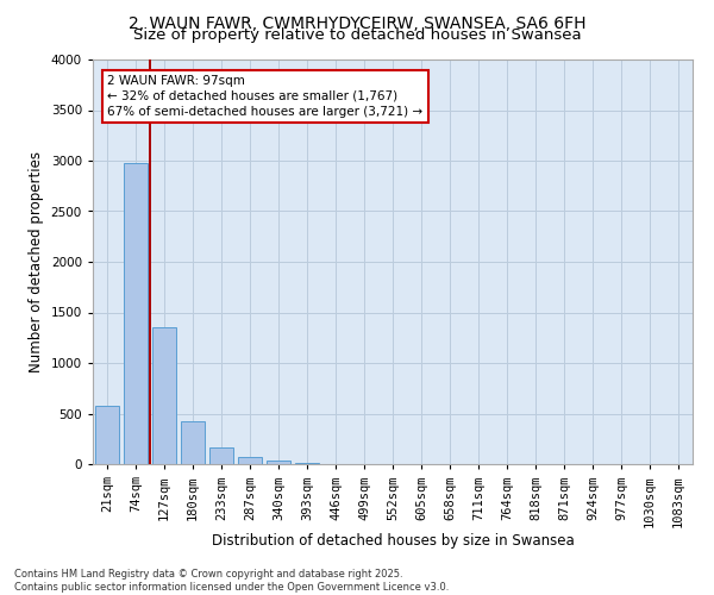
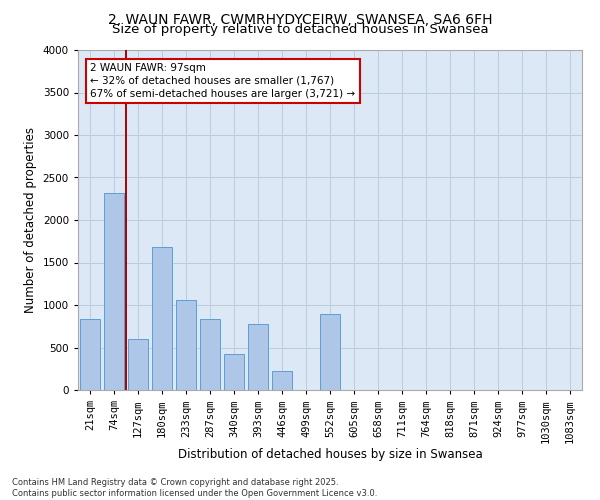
21sqm: 580 -> 840
74sqm: 2980 -> 2320
127sqm: 1350 -> 600
180sqm: 420 -> 1680
233sqm: 160 -> 1060
287sqm: 80 -> 840
340sqm: 40 -> 420
393sqm: 10 -> 780
446sqm: 0 -> 220
552sqm: 0 -> 900
